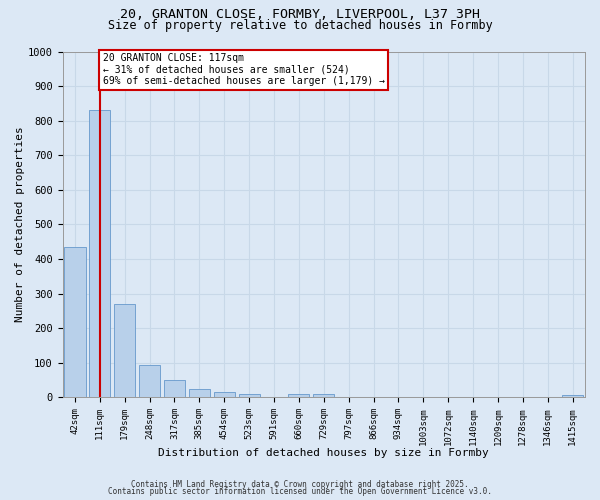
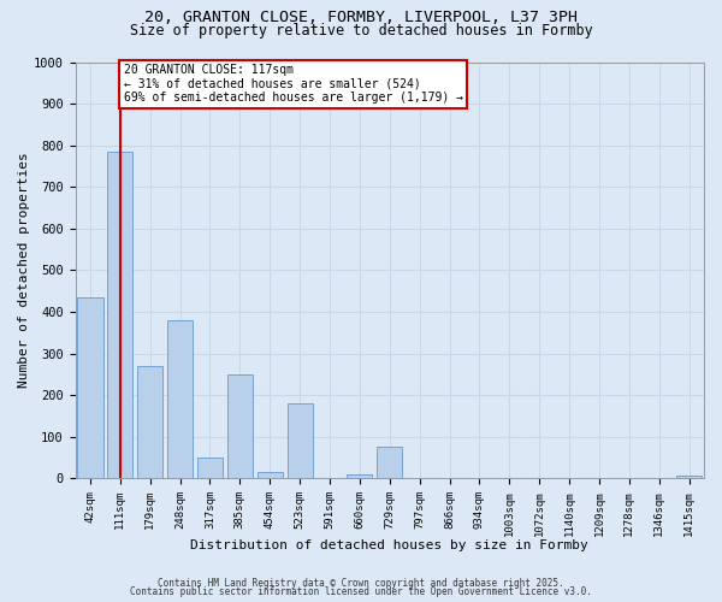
111sqm: 830 -> 785
248sqm: 95 -> 380
385sqm: 23 -> 250
523sqm: 10 -> 180
729sqm: 10 -> 75
